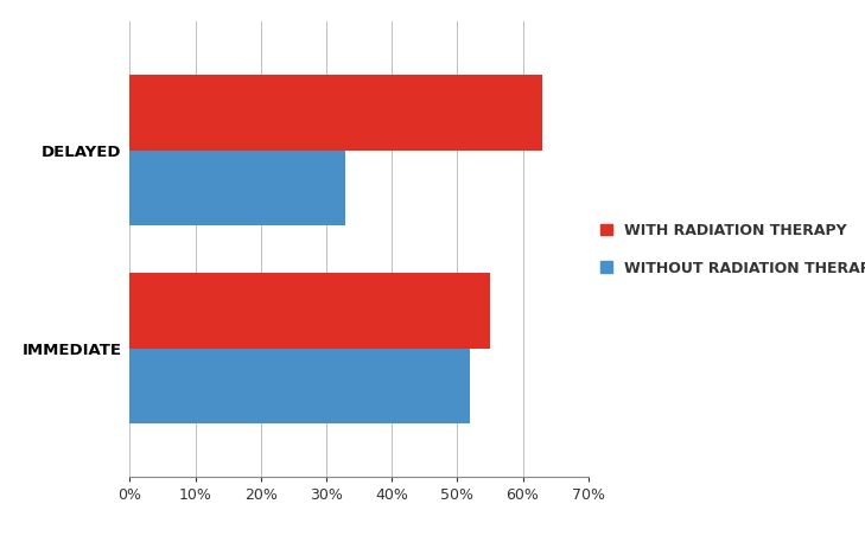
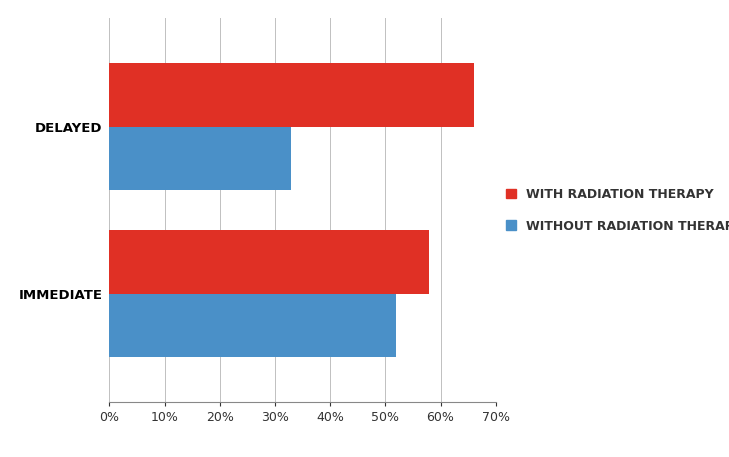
WITH RADIATION THERAPY/DELAYED: 63% -> 66%
WITH RADIATION THERAPY/IMMEDIATE: 55% -> 58%
